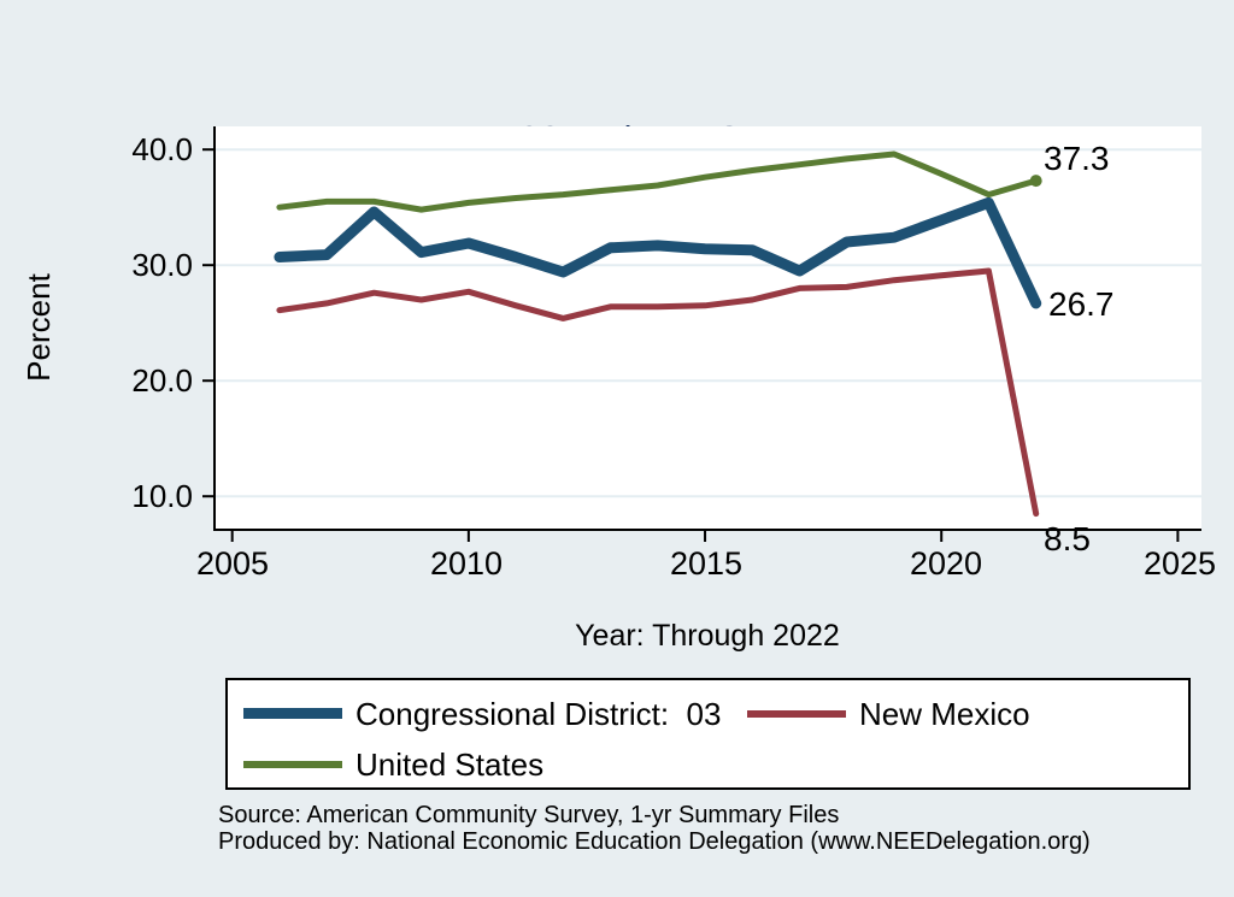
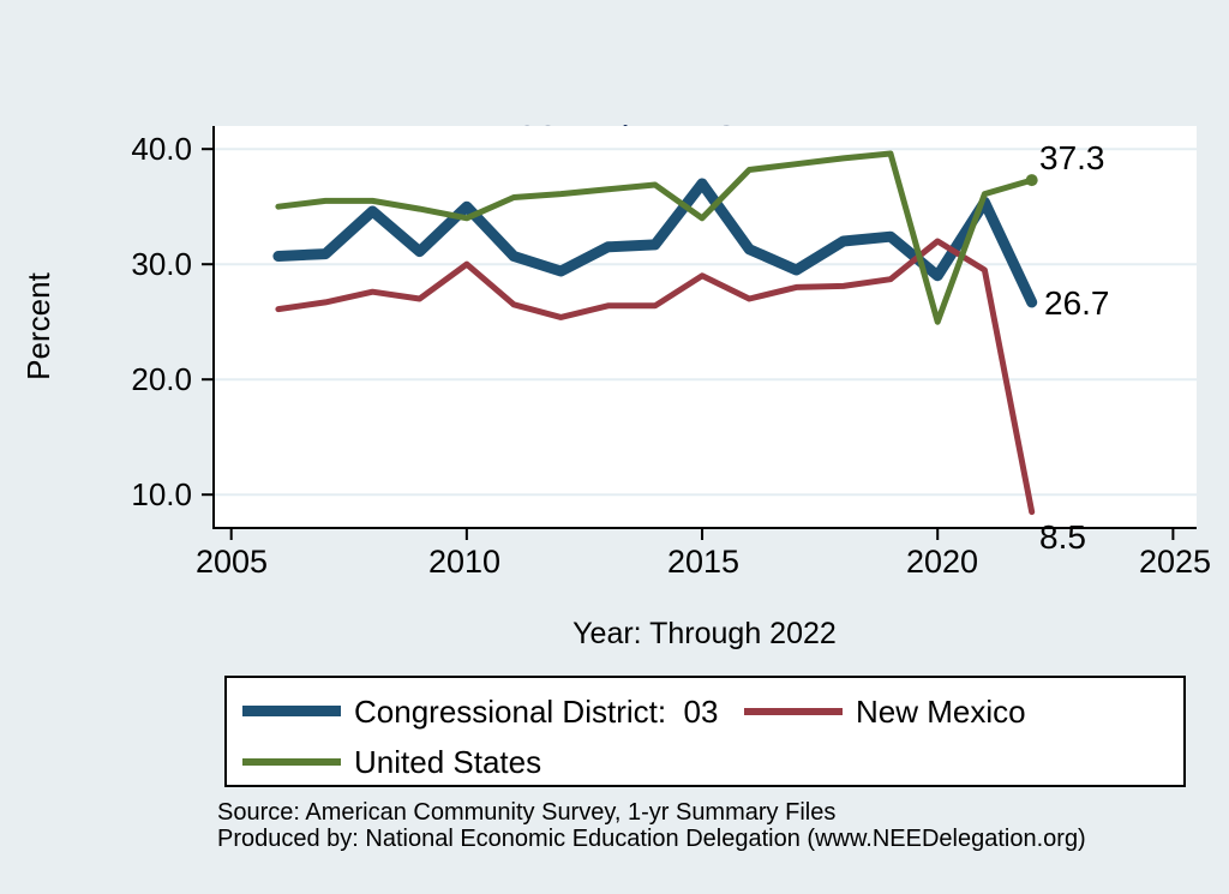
Congressional District: 03/2010: 32 -> 35
New Mexico/2010: 28 -> 30
United States/2010: 35 -> 34
Congressional District: 03/2015: 31 -> 37
New Mexico/2015: 26 -> 29
United States/2015: 38 -> 34
Congressional District: 03/2020: 34 -> 29
New Mexico/2020: 29 -> 32
United States/2020: 38 -> 25
